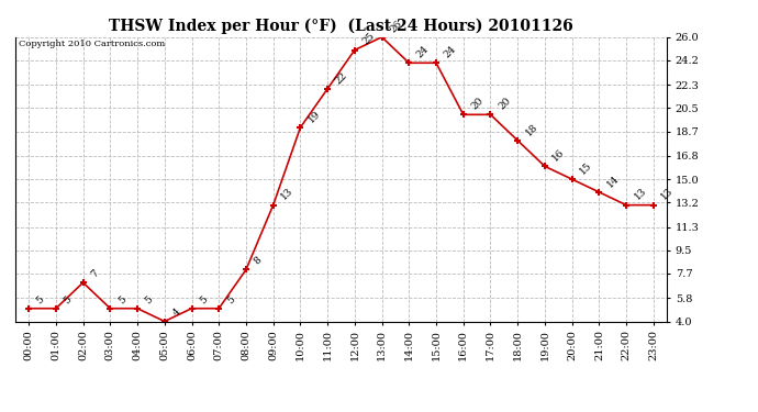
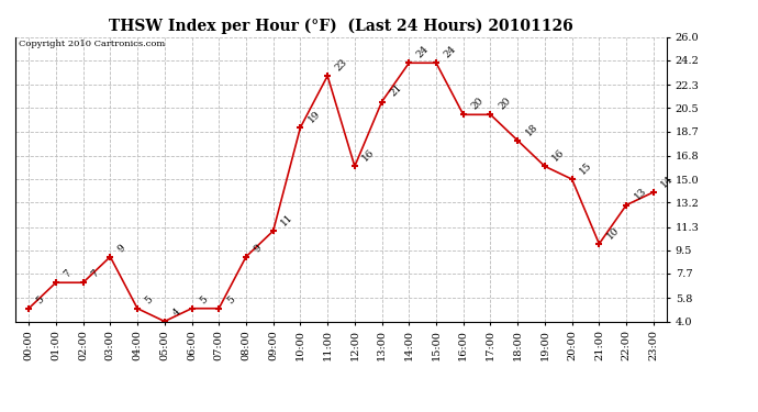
01:00: 5 -> 7
03:00: 5 -> 9
08:00: 8 -> 9
09:00: 13 -> 11
11:00: 22 -> 23
12:00: 25 -> 16
13:00: 26 -> 21
21:00: 14 -> 10
23:00: 13 -> 14
